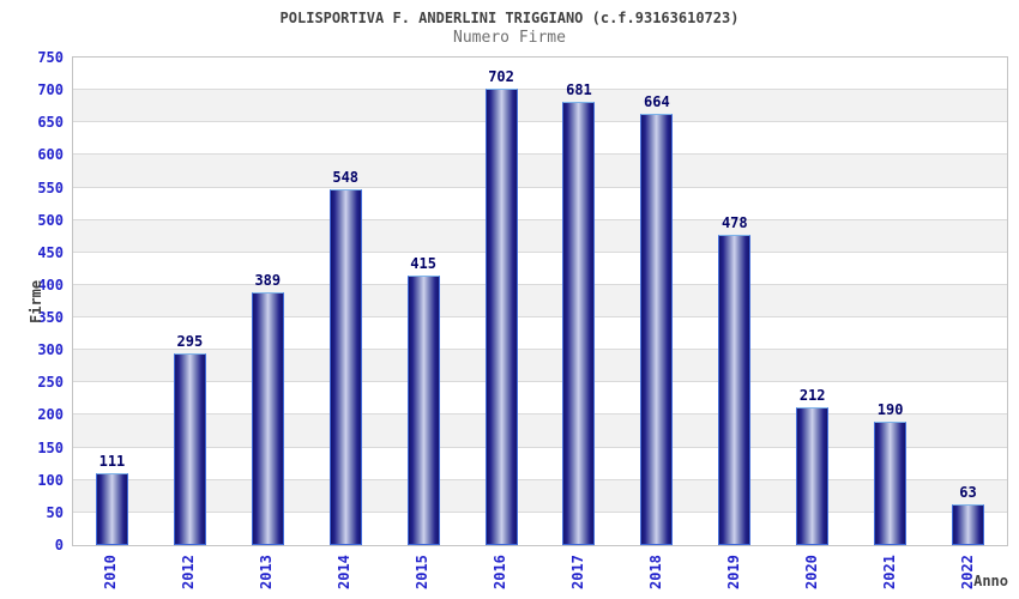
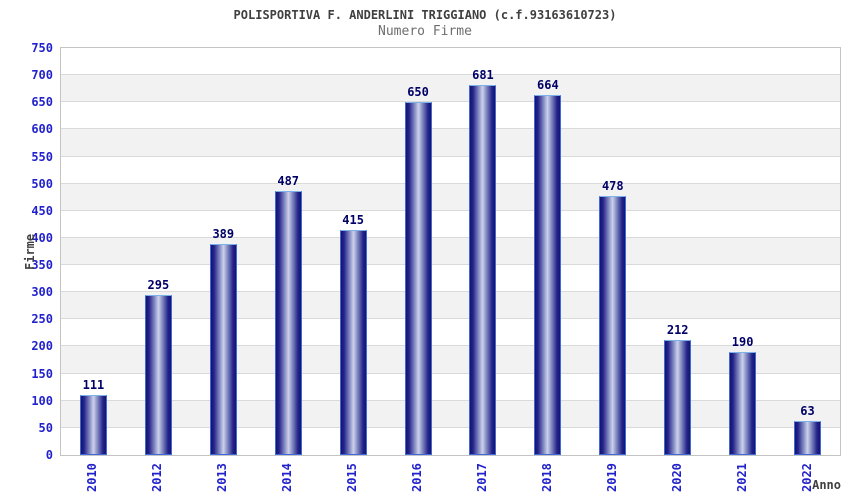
2014: 548 -> 487
2016: 702 -> 650
